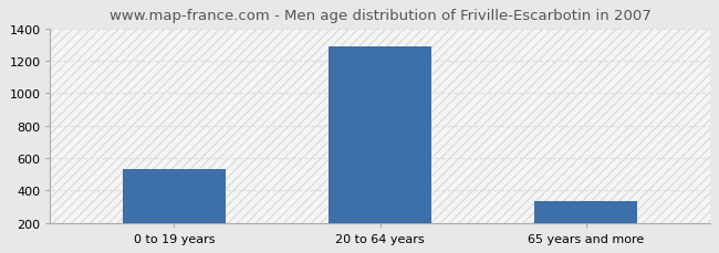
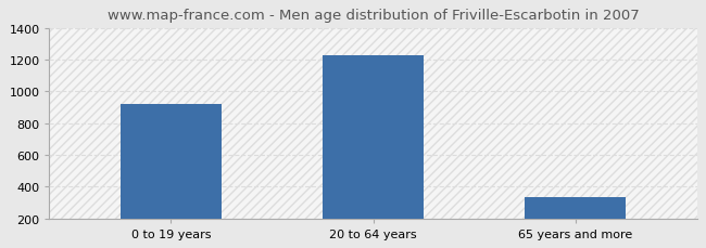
0 to 19 years: 530 -> 920
20 to 64 years: 1290 -> 1230
